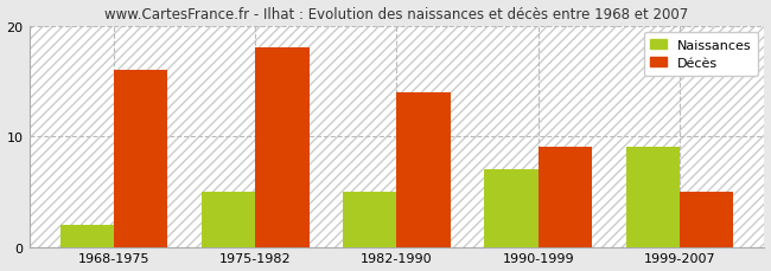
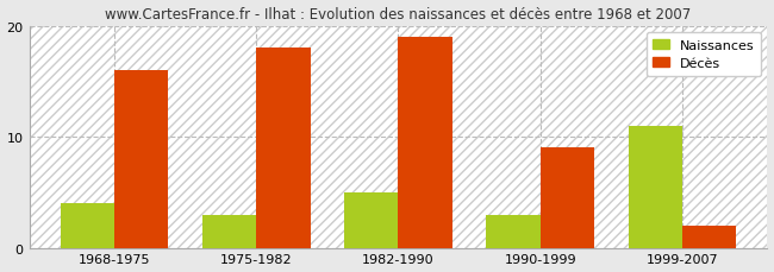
Naissances/1968-1975: 2 -> 4
Naissances/1975-1982: 5 -> 3
Décès/1982-1990: 14 -> 19
Naissances/1990-1999: 7 -> 3
Naissances/1999-2007: 9 -> 11
Décès/1999-2007: 5 -> 2
